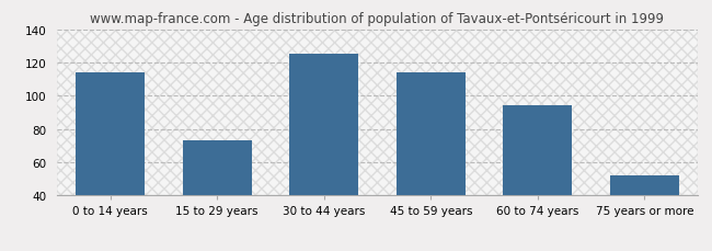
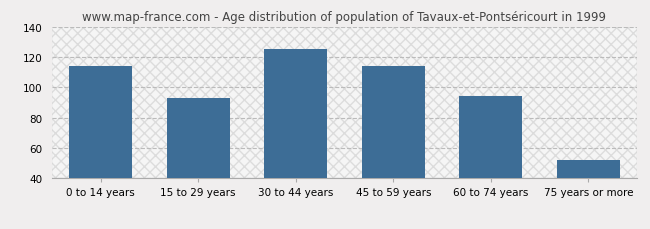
15 to 29 years: 73 -> 93
